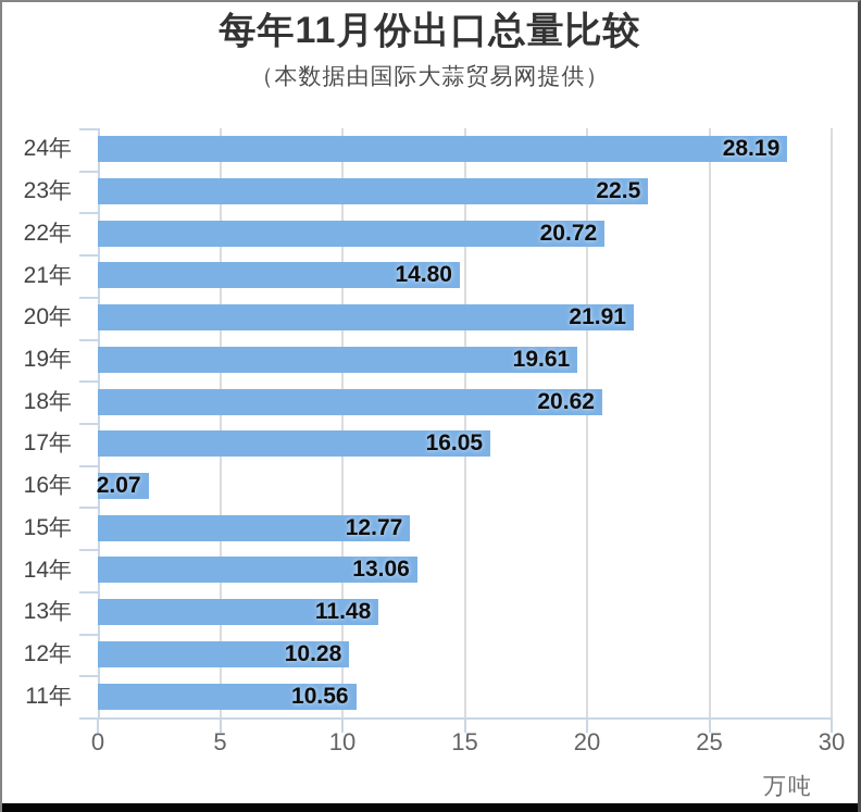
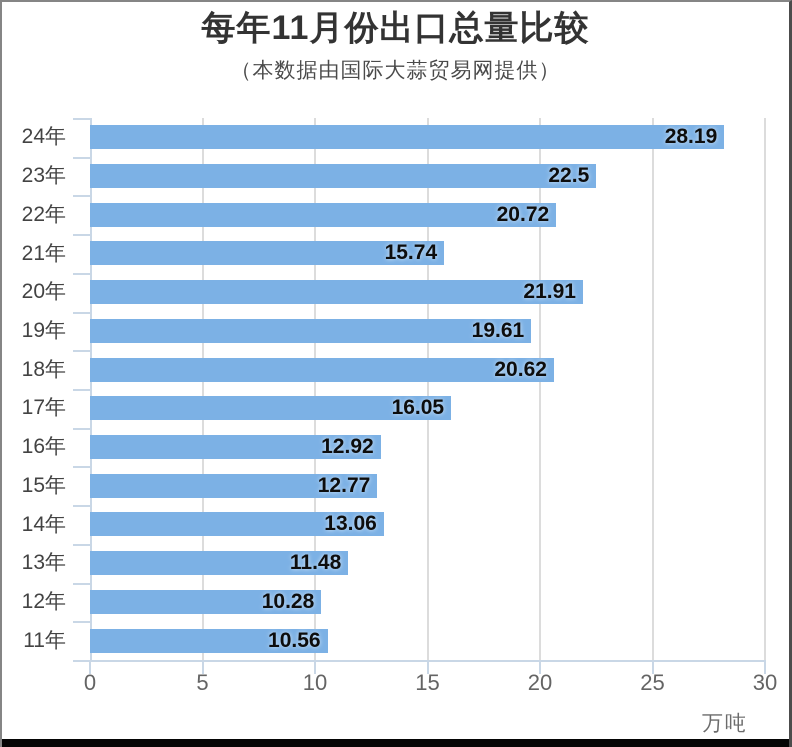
21年: 14.80 -> 15.74
16年: 2.07 -> 12.92
